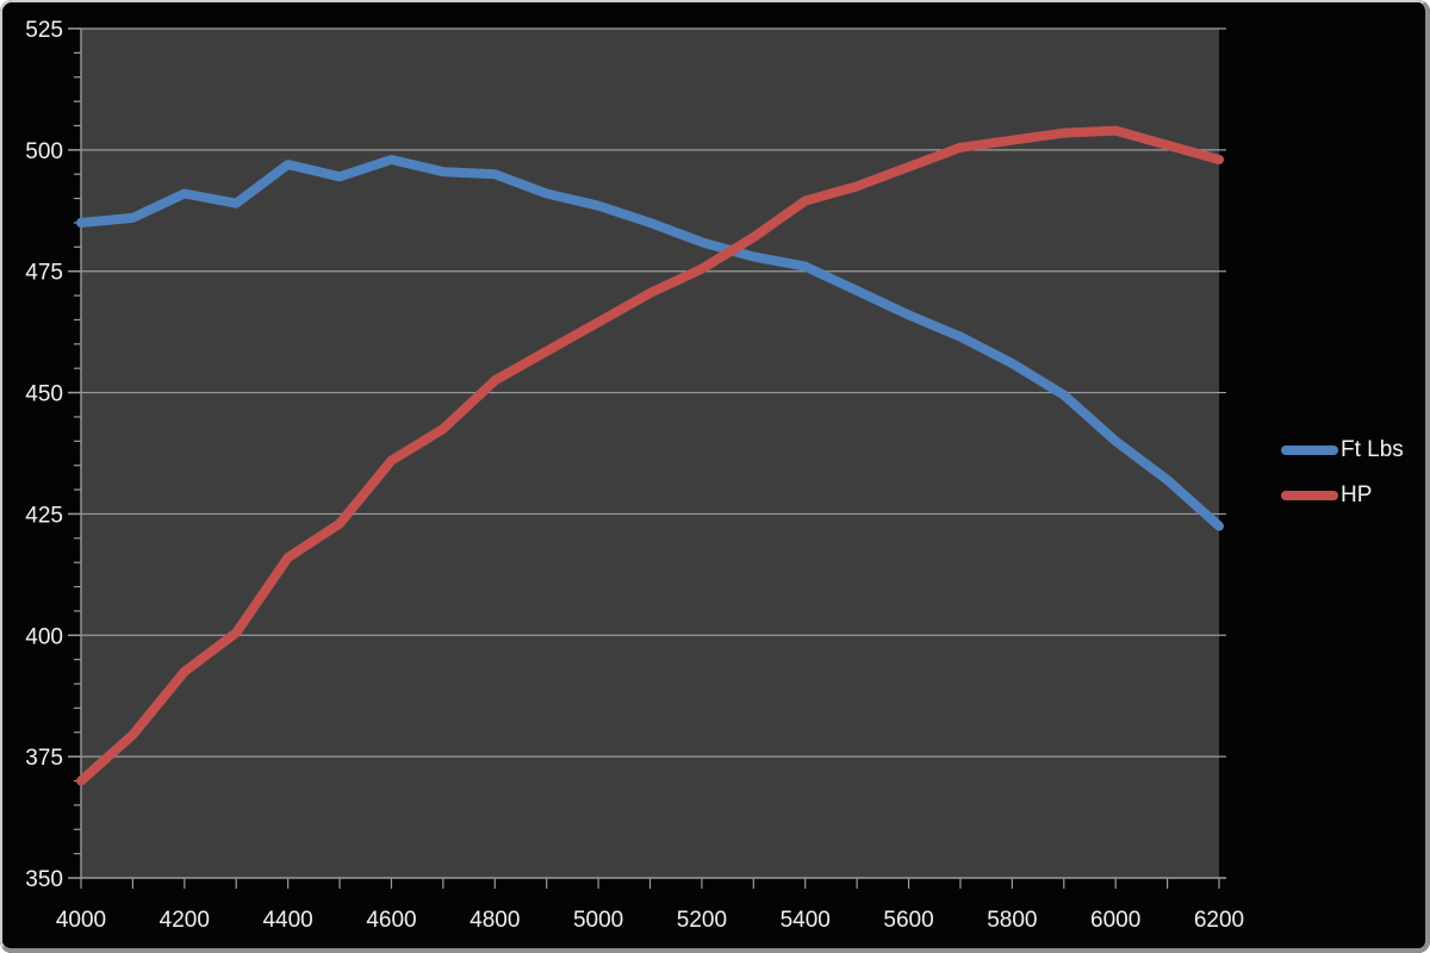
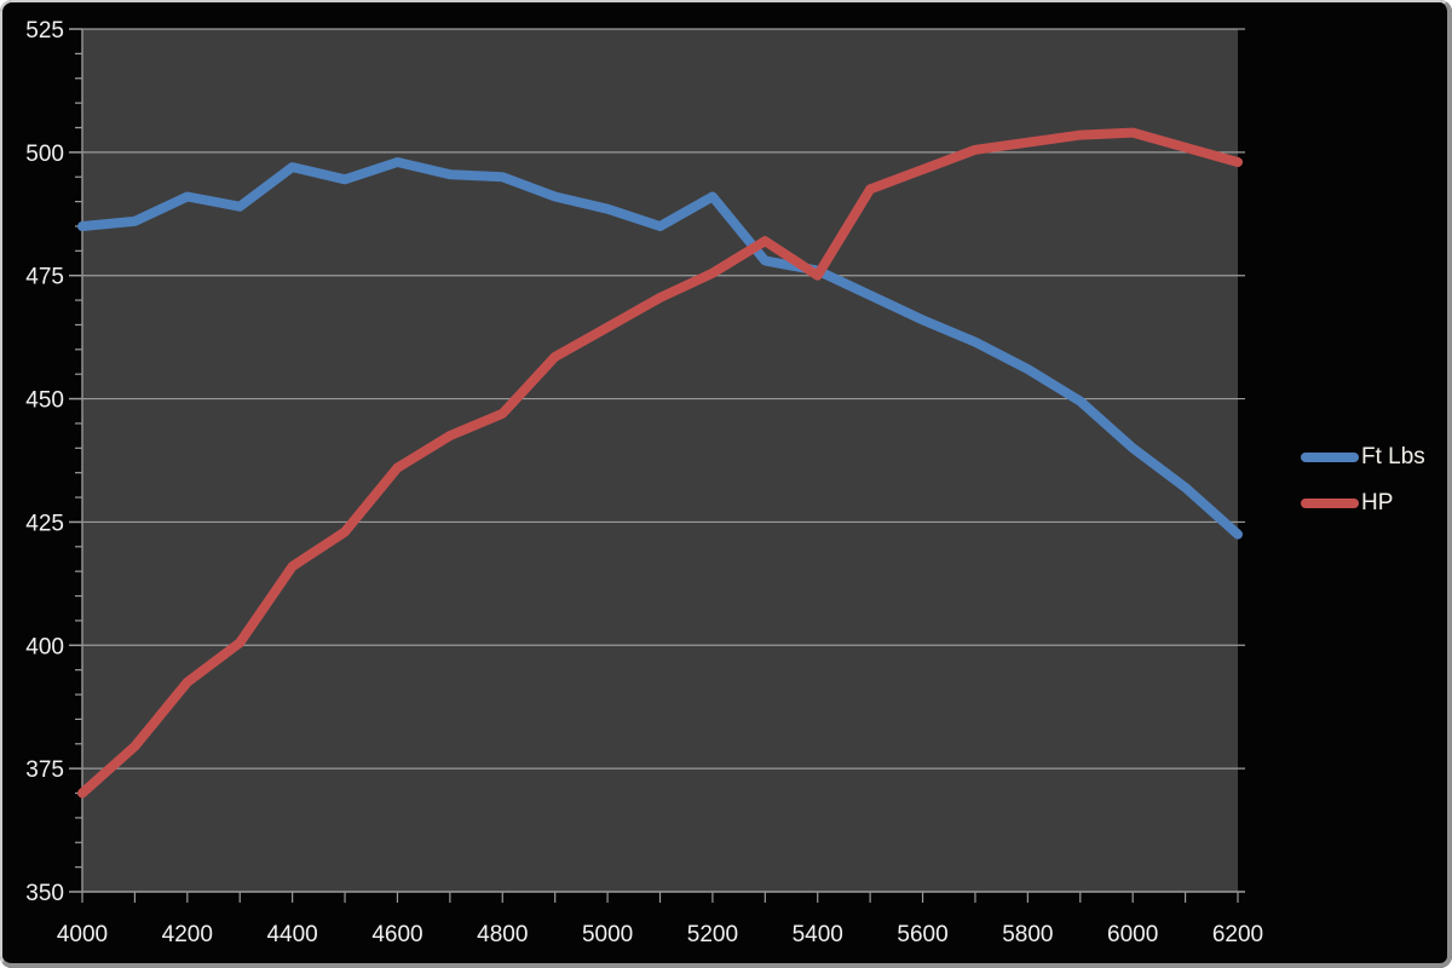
HP/4800: 452 -> 447
Ft Lbs/5200: 481 -> 491
HP/5400: 490 -> 475
